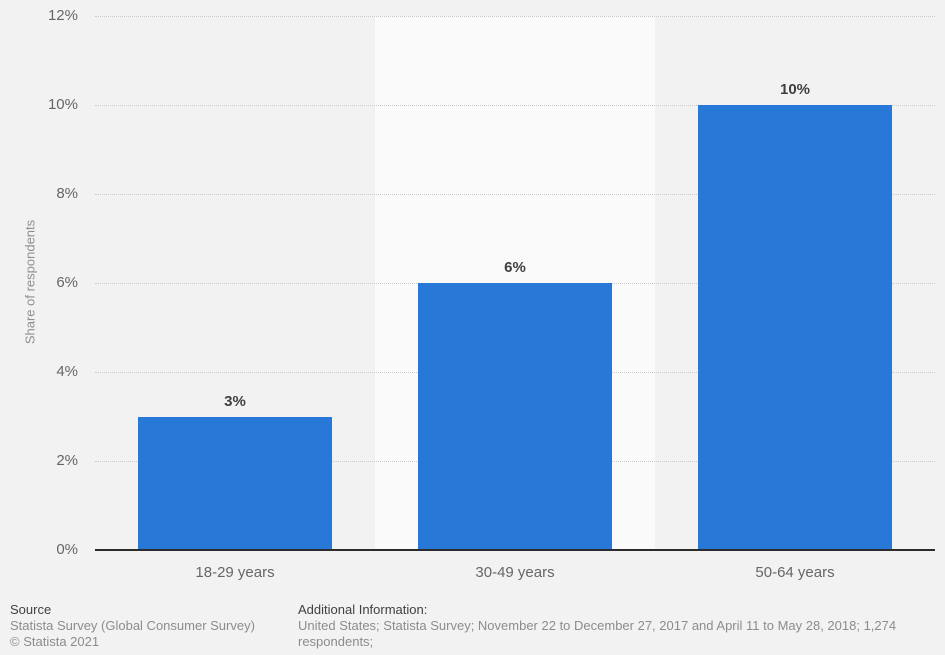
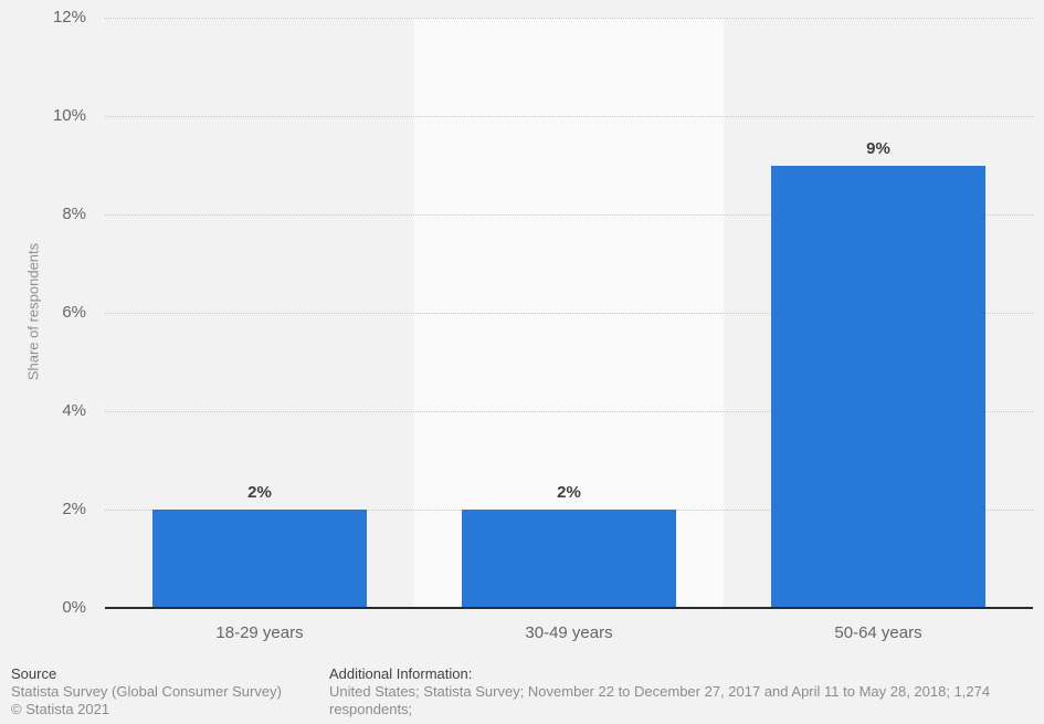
18-29 years: 3% -> 2%
30-49 years: 6% -> 2%
50-64 years: 10% -> 9%
